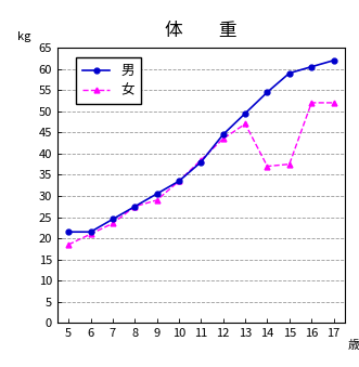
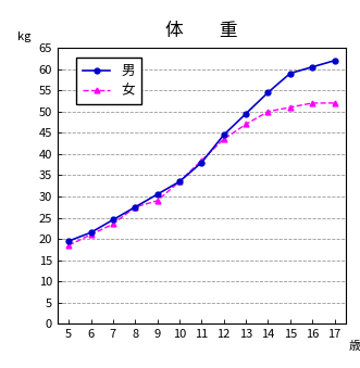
男/5: 21.5 -> 19.5
女/14: 37.0 -> 50.0
女/15: 37.5 -> 51.0
